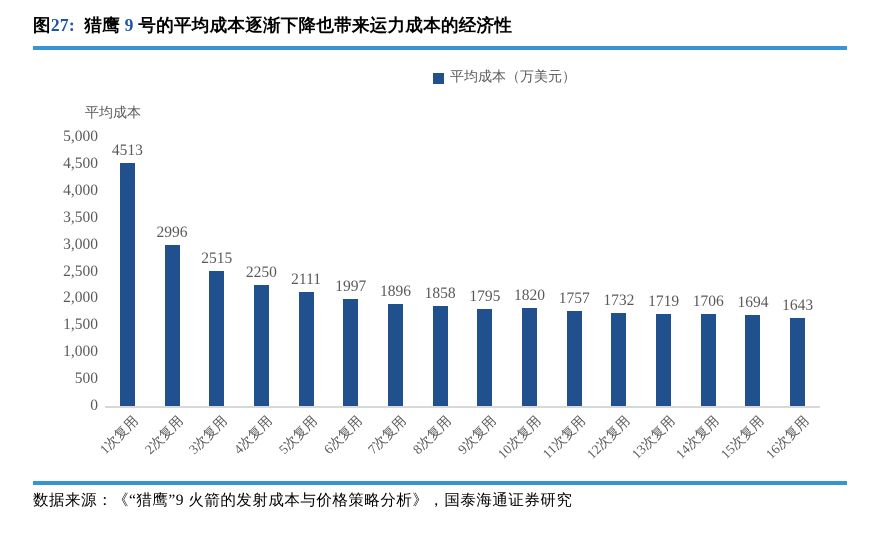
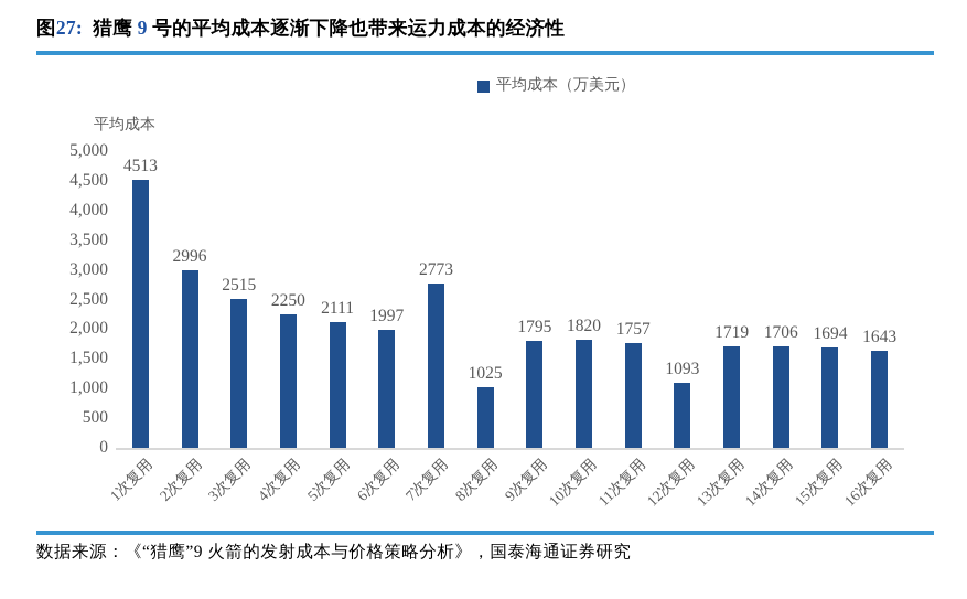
7次复用: 1896 -> 2773
8次复用: 1858 -> 1025
12次复用: 1732 -> 1093
